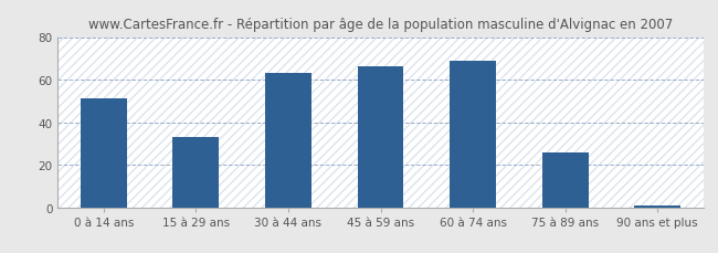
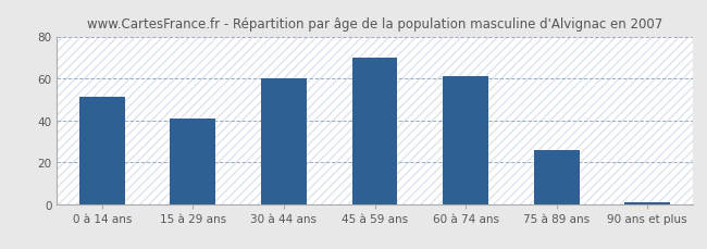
15 à 29 ans: 33 -> 41
30 à 44 ans: 63 -> 60
45 à 59 ans: 66 -> 70
60 à 74 ans: 69 -> 61
